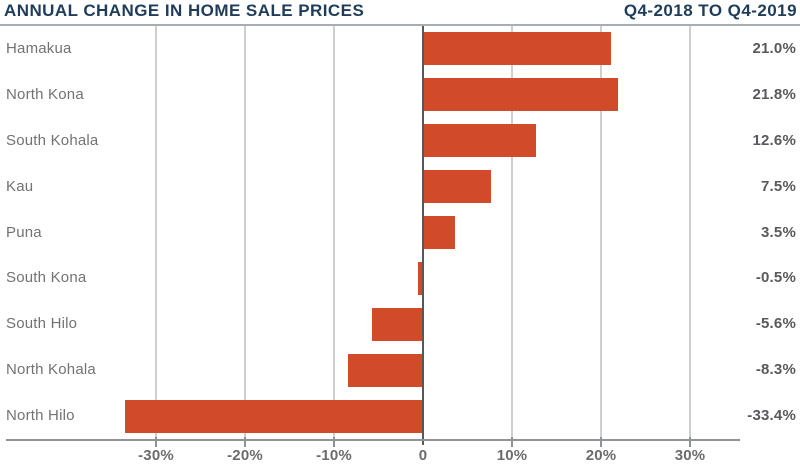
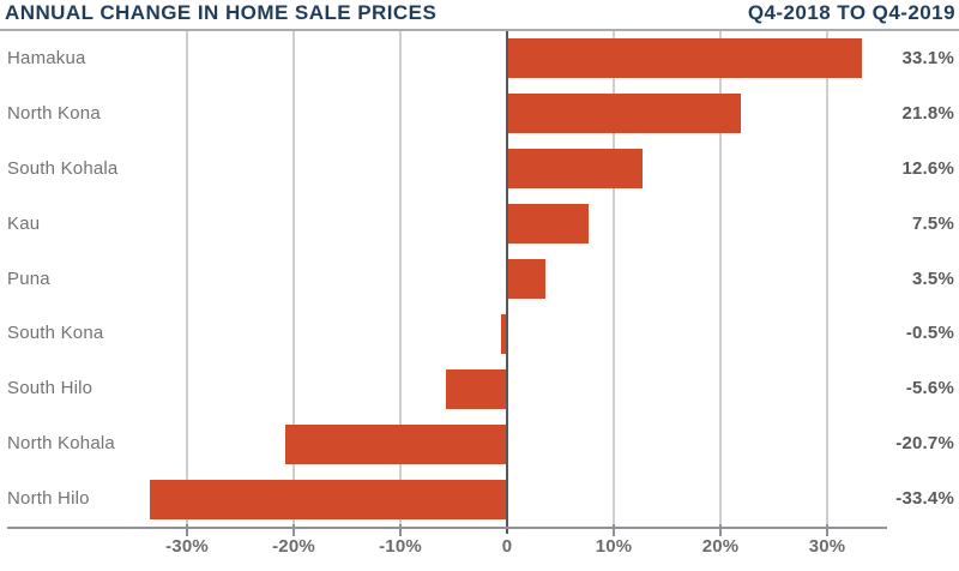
Hamakua: 21.0% -> 33.1%
North Kohala: -8.3% -> -20.7%
